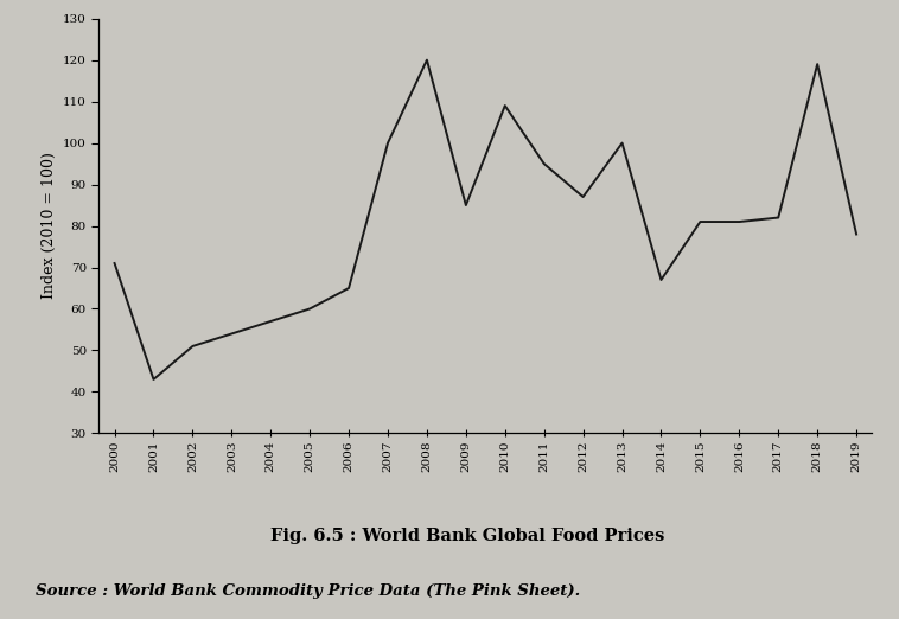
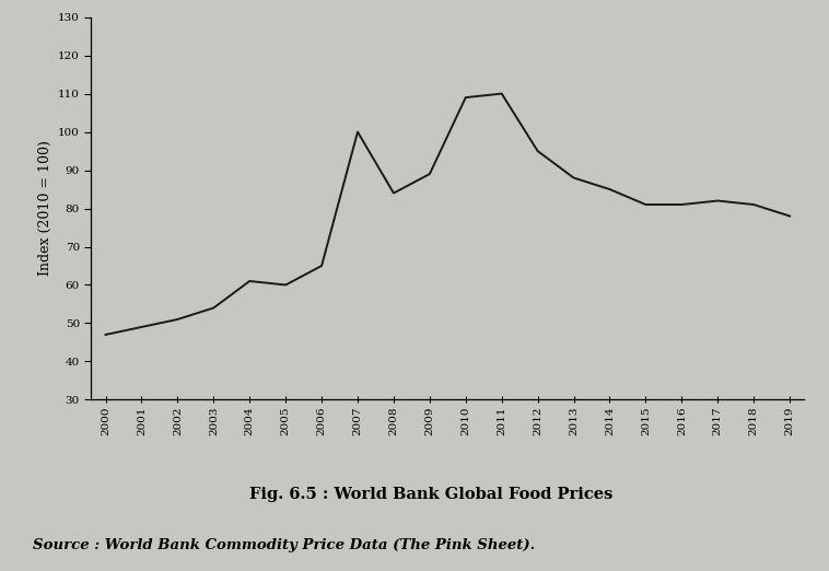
2000: 71 -> 47
2001: 43 -> 49
2004: 57 -> 61
2008: 120 -> 84
2009: 85 -> 89
2011: 95 -> 110
2012: 87 -> 95
2013: 100 -> 88
2014: 67 -> 85
2018: 119 -> 81
